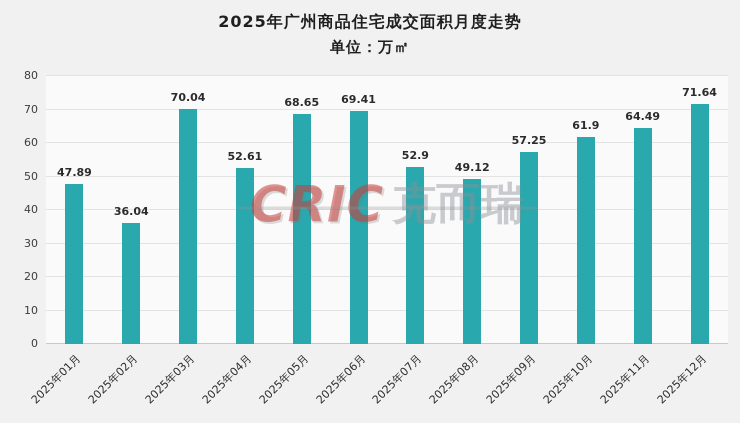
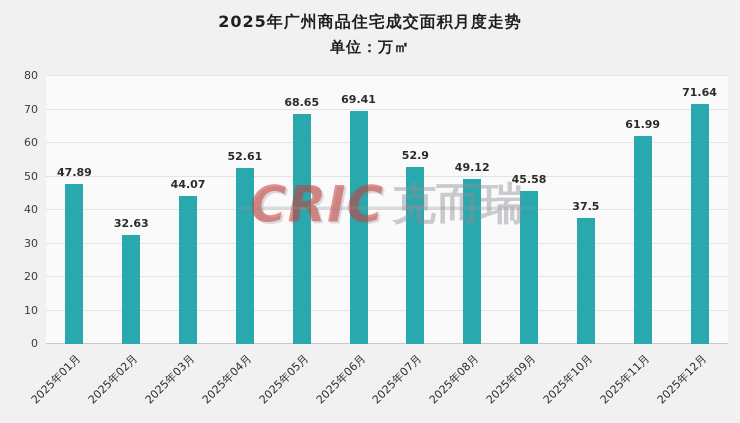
2025年02月: 36.04 -> 32.63
2025年03月: 70.04 -> 44.07
2025年09月: 57.25 -> 45.58
2025年10月: 61.9 -> 37.5
2025年11月: 64.49 -> 61.99
